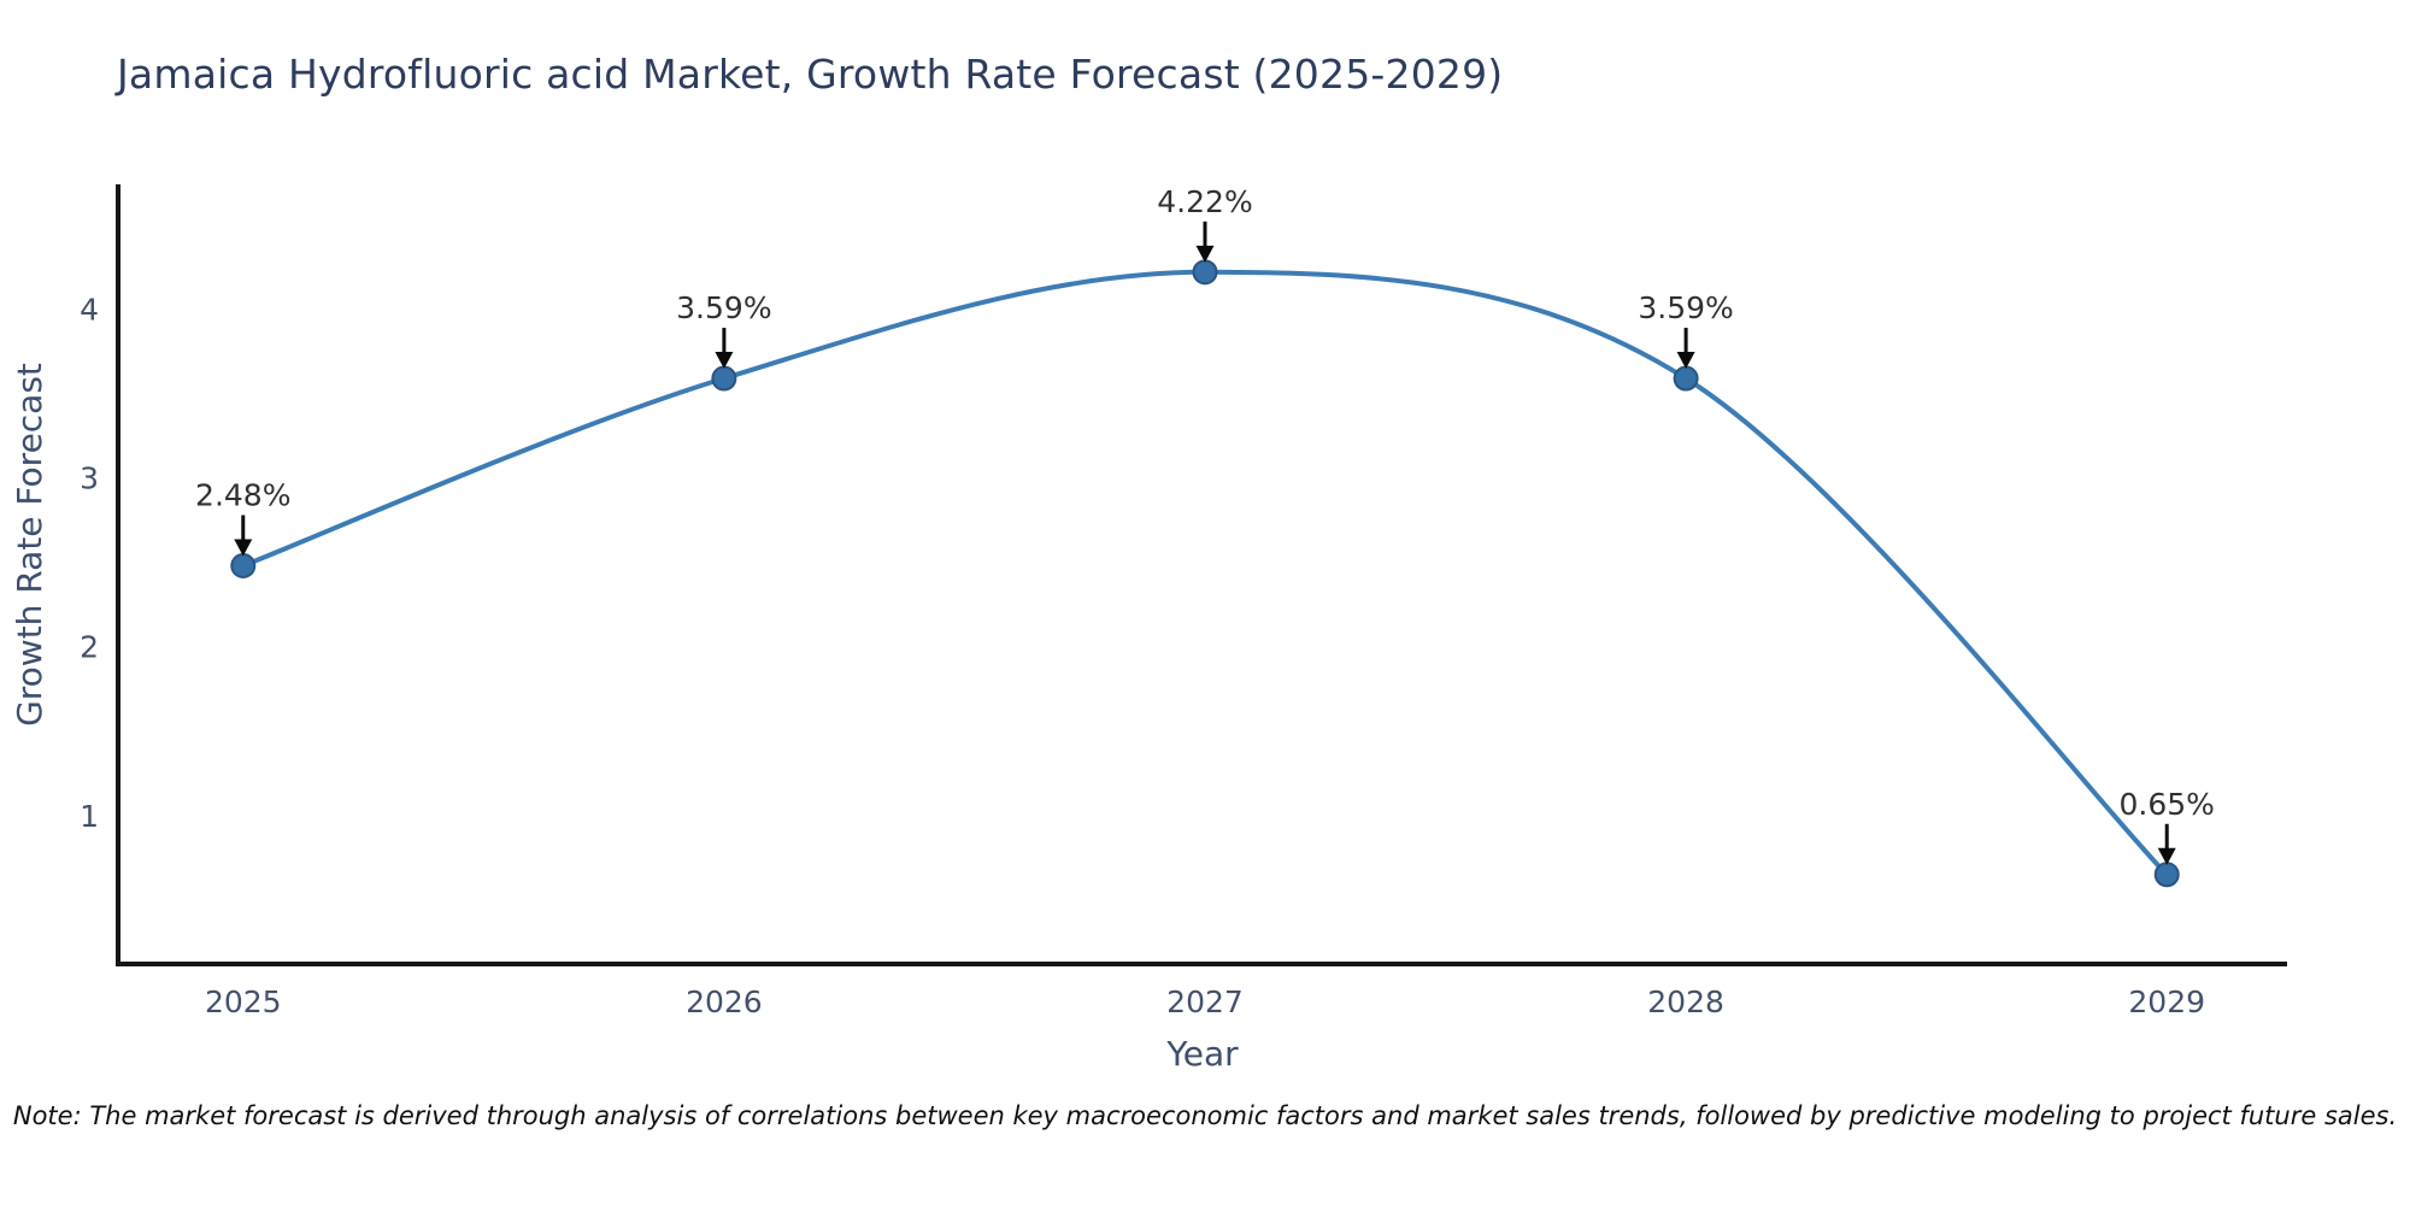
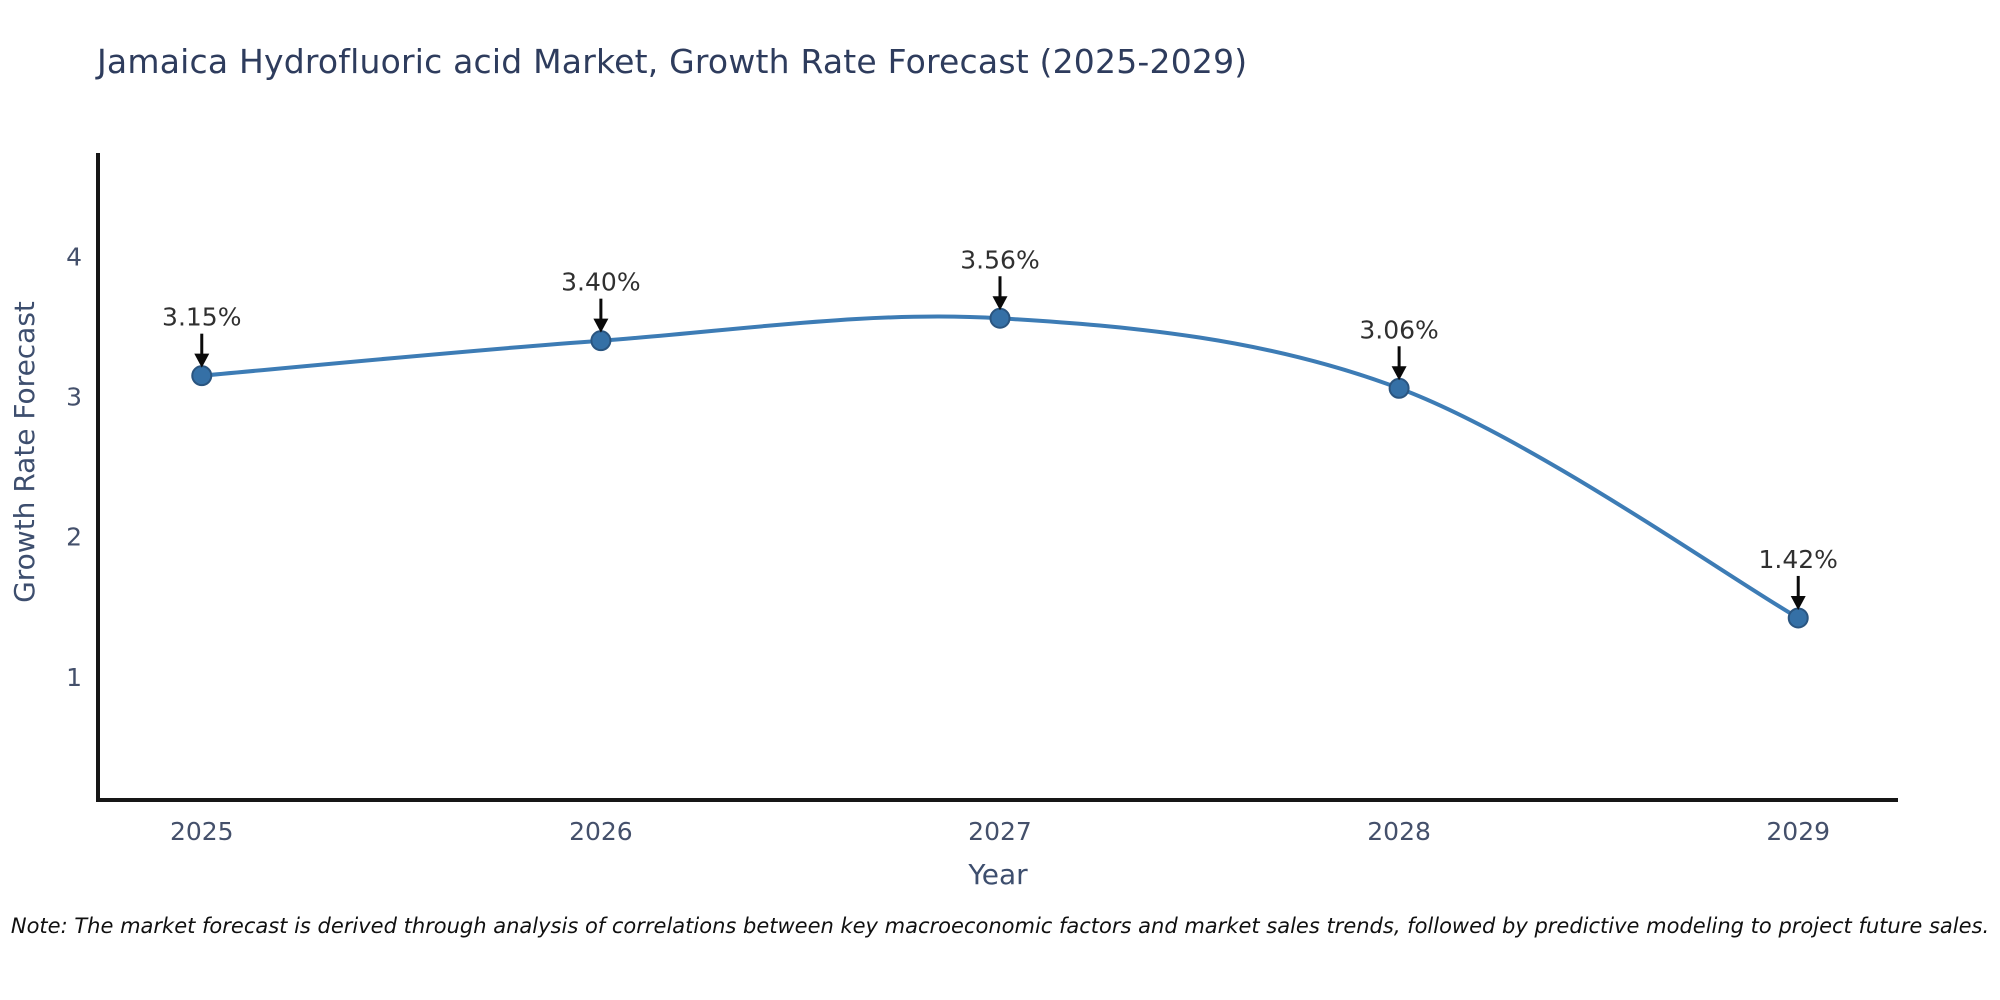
2025: 2.48% -> 3.15%
2026: 3.59% -> 3.40%
2027: 4.22% -> 3.56%
2028: 3.59% -> 3.06%
2029: 0.65% -> 1.42%
